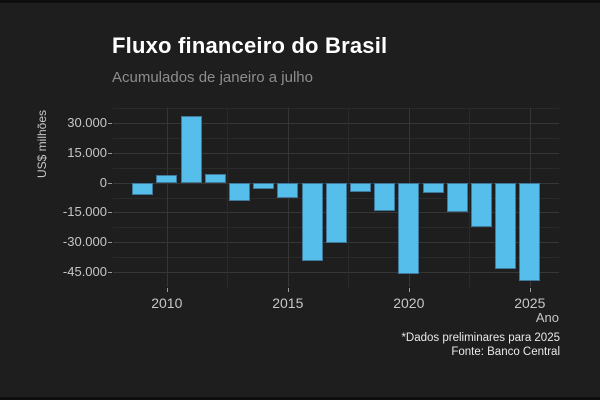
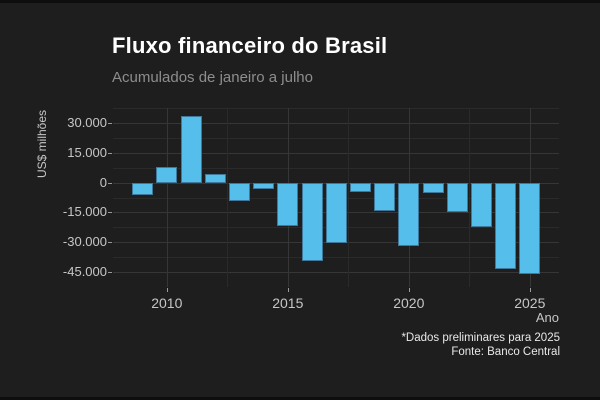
2010: 4000 -> 8000
2015: -8000 -> -22000
2020: -46000 -> -32000
2025: -50000 -> -46000
